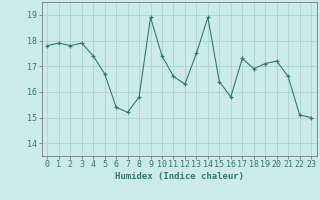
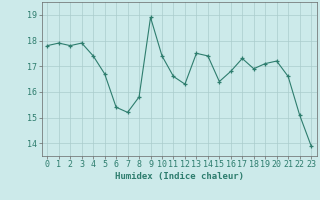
14: 18.9 -> 17.4
16: 15.8 -> 16.8
23: 15.0 -> 13.9
